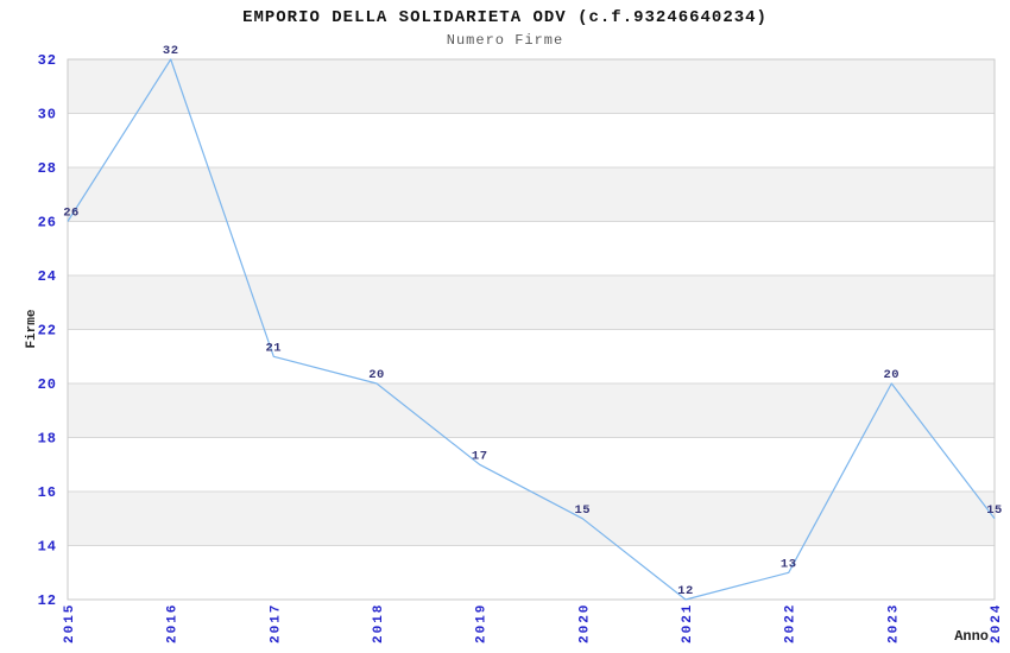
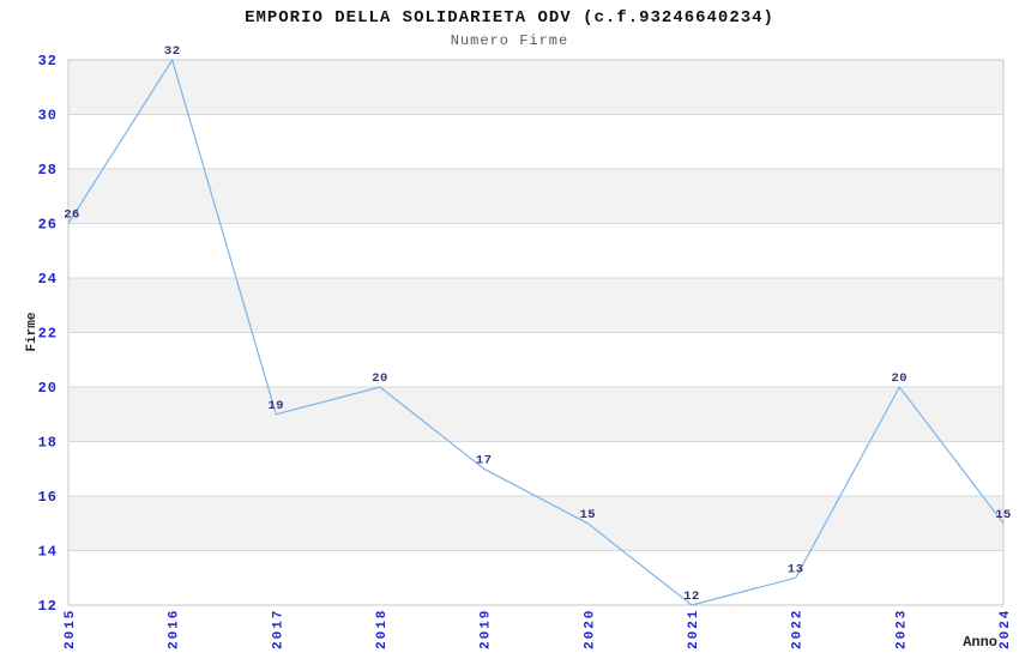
2017: 21 -> 19
